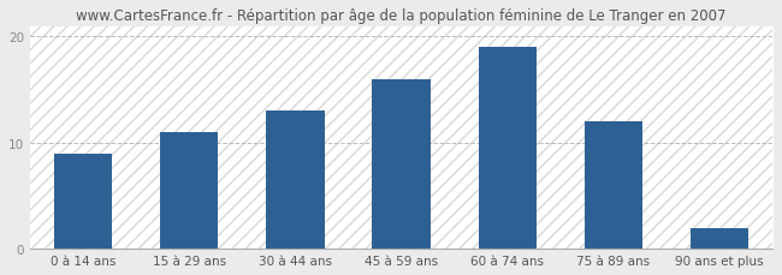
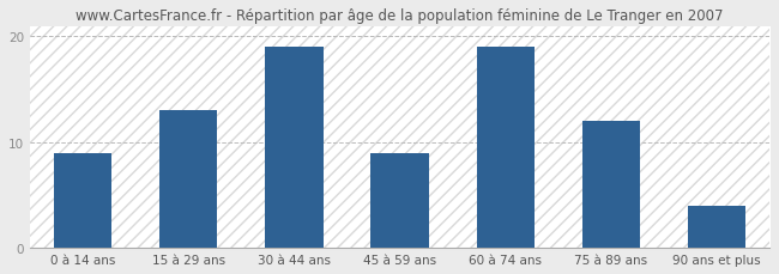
15 à 29 ans: 11 -> 13
30 à 44 ans: 13 -> 19
45 à 59 ans: 16 -> 9
90 ans et plus: 2 -> 4
